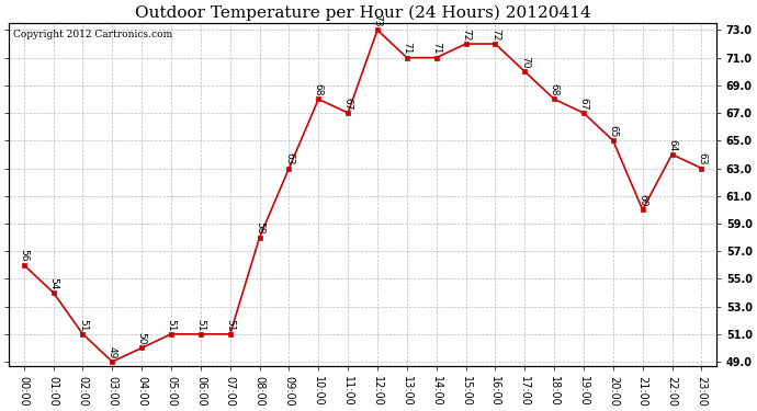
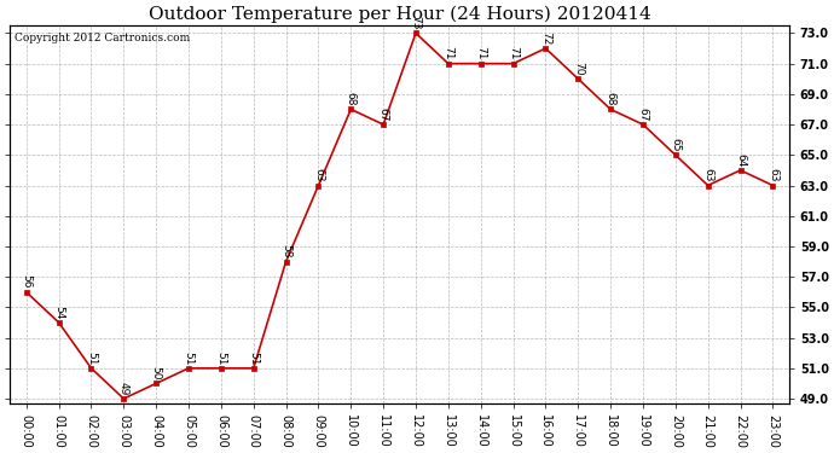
15:00: 72 -> 71
21:00: 60 -> 63
